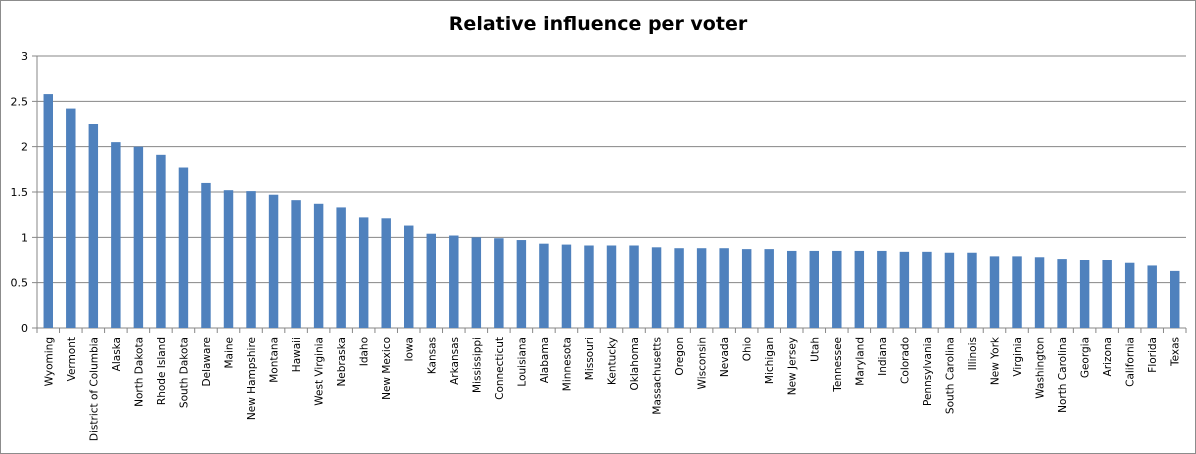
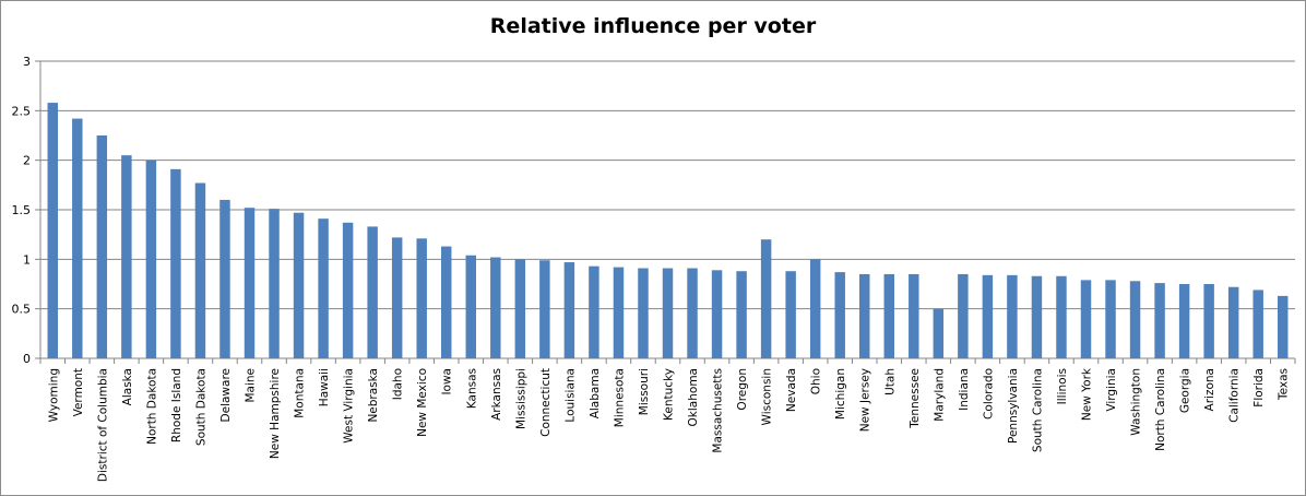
Wisconsin: 0.9 -> 1.2
Ohio: 0.9 -> 1.0
Maryland: 0.8 -> 0.5
